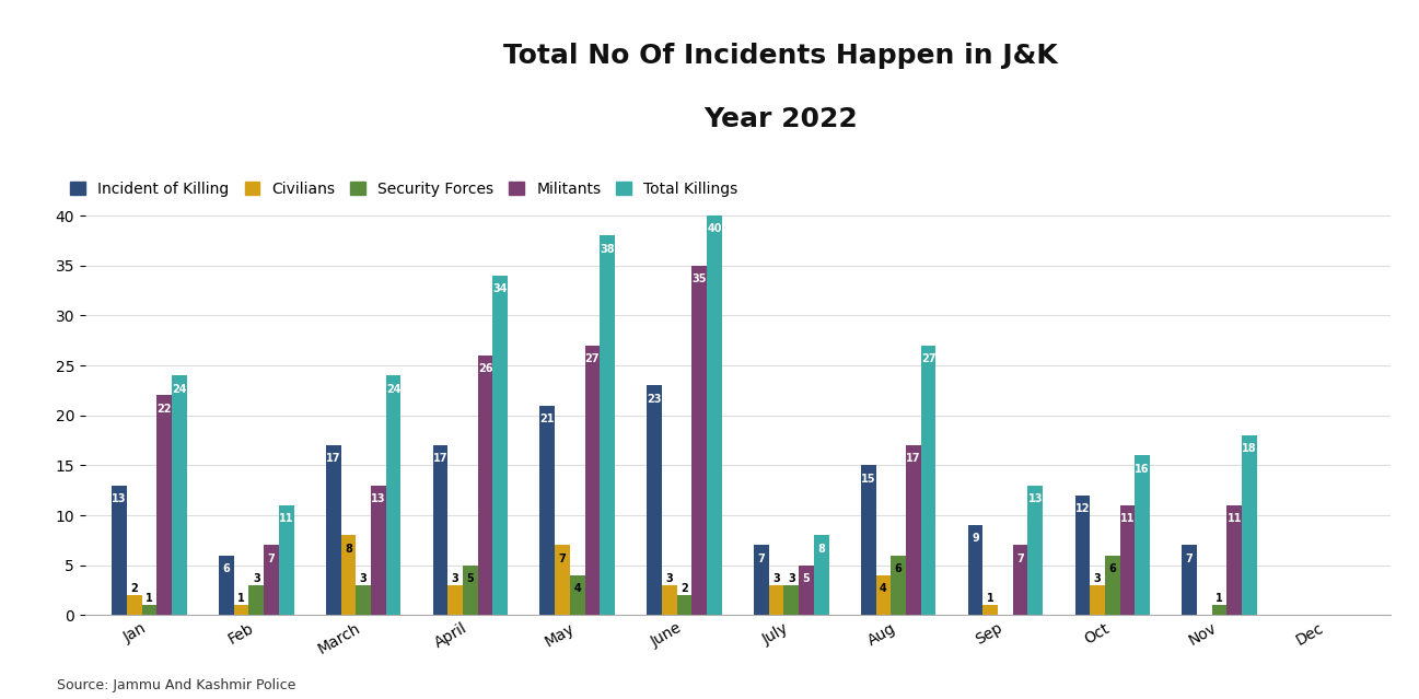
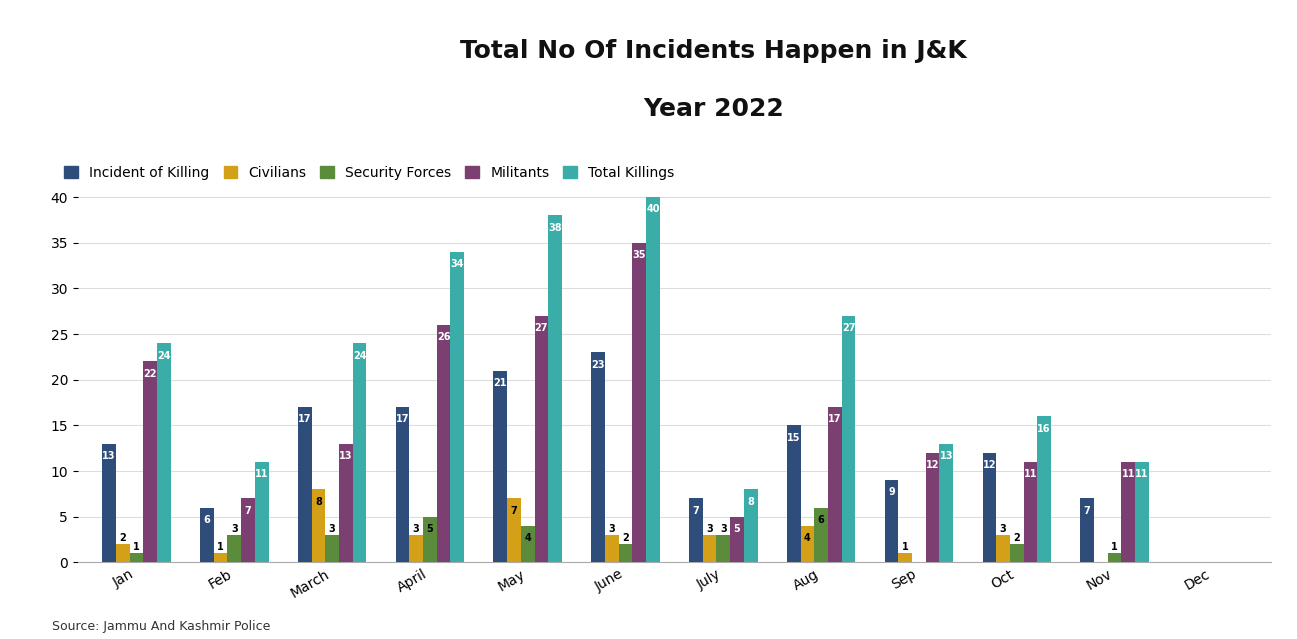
Militants/Sep: 7 -> 12
Security Forces/Oct: 6 -> 2
Total Killings/Nov: 18 -> 11
